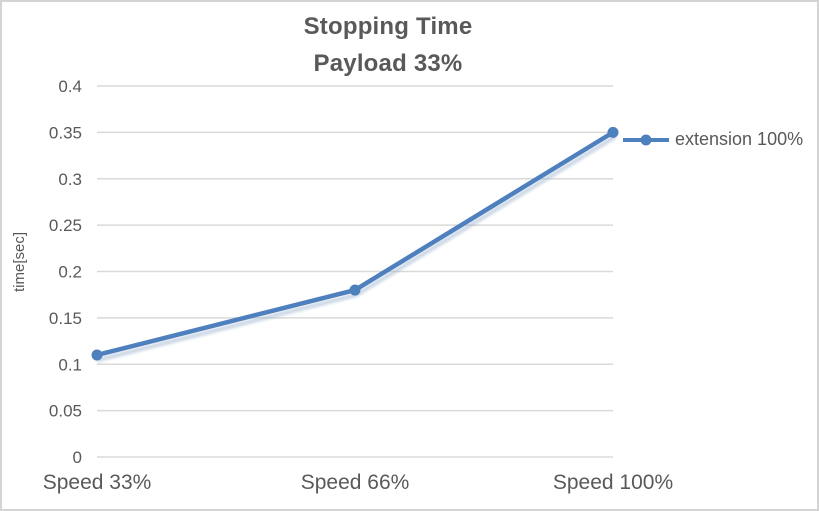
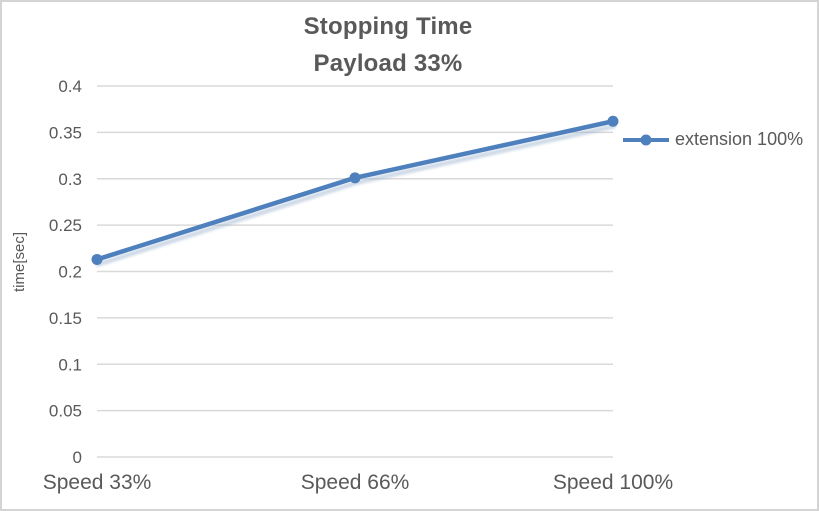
Speed 33%: 0.11 -> 0.21
Speed 66%: 0.18 -> 0.30
Speed 100%: 0.35 -> 0.36
